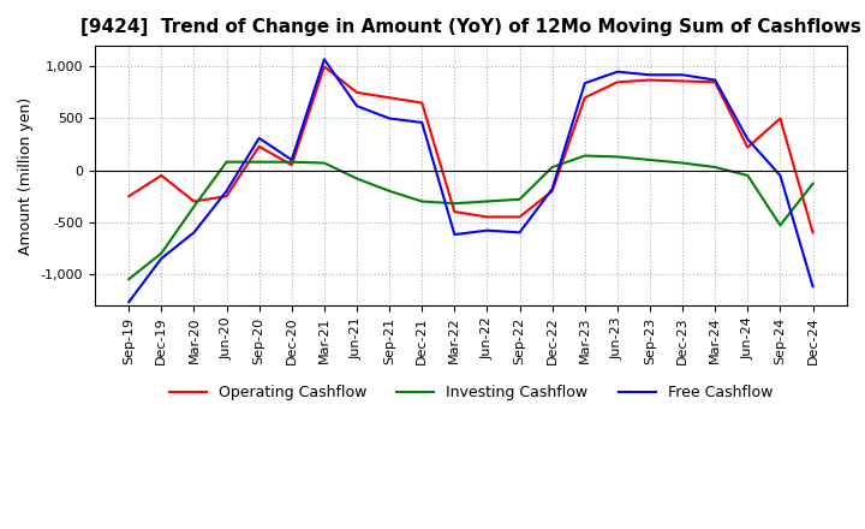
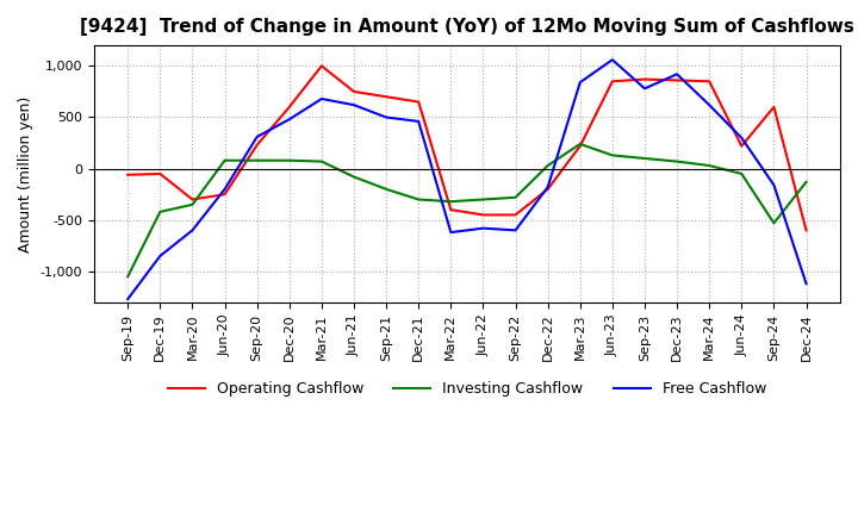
Operating Cashflow/Sep-19: -250 -> -60
Investing Cashflow/Dec-19: -800 -> -420
Operating Cashflow/Dec-20: 50 -> 600
Free Cashflow/Dec-20: 100 -> 480
Free Cashflow/Mar-21: 1,070 -> 680
Operating Cashflow/Mar-23: 700 -> 220
Investing Cashflow/Mar-23: 140 -> 240
Free Cashflow/Jun-23: 950 -> 1,060
Free Cashflow/Sep-23: 920 -> 780
Free Cashflow/Mar-24: 870 -> 620
Operating Cashflow/Sep-24: 500 -> 600
Free Cashflow/Sep-24: -50 -> -160
